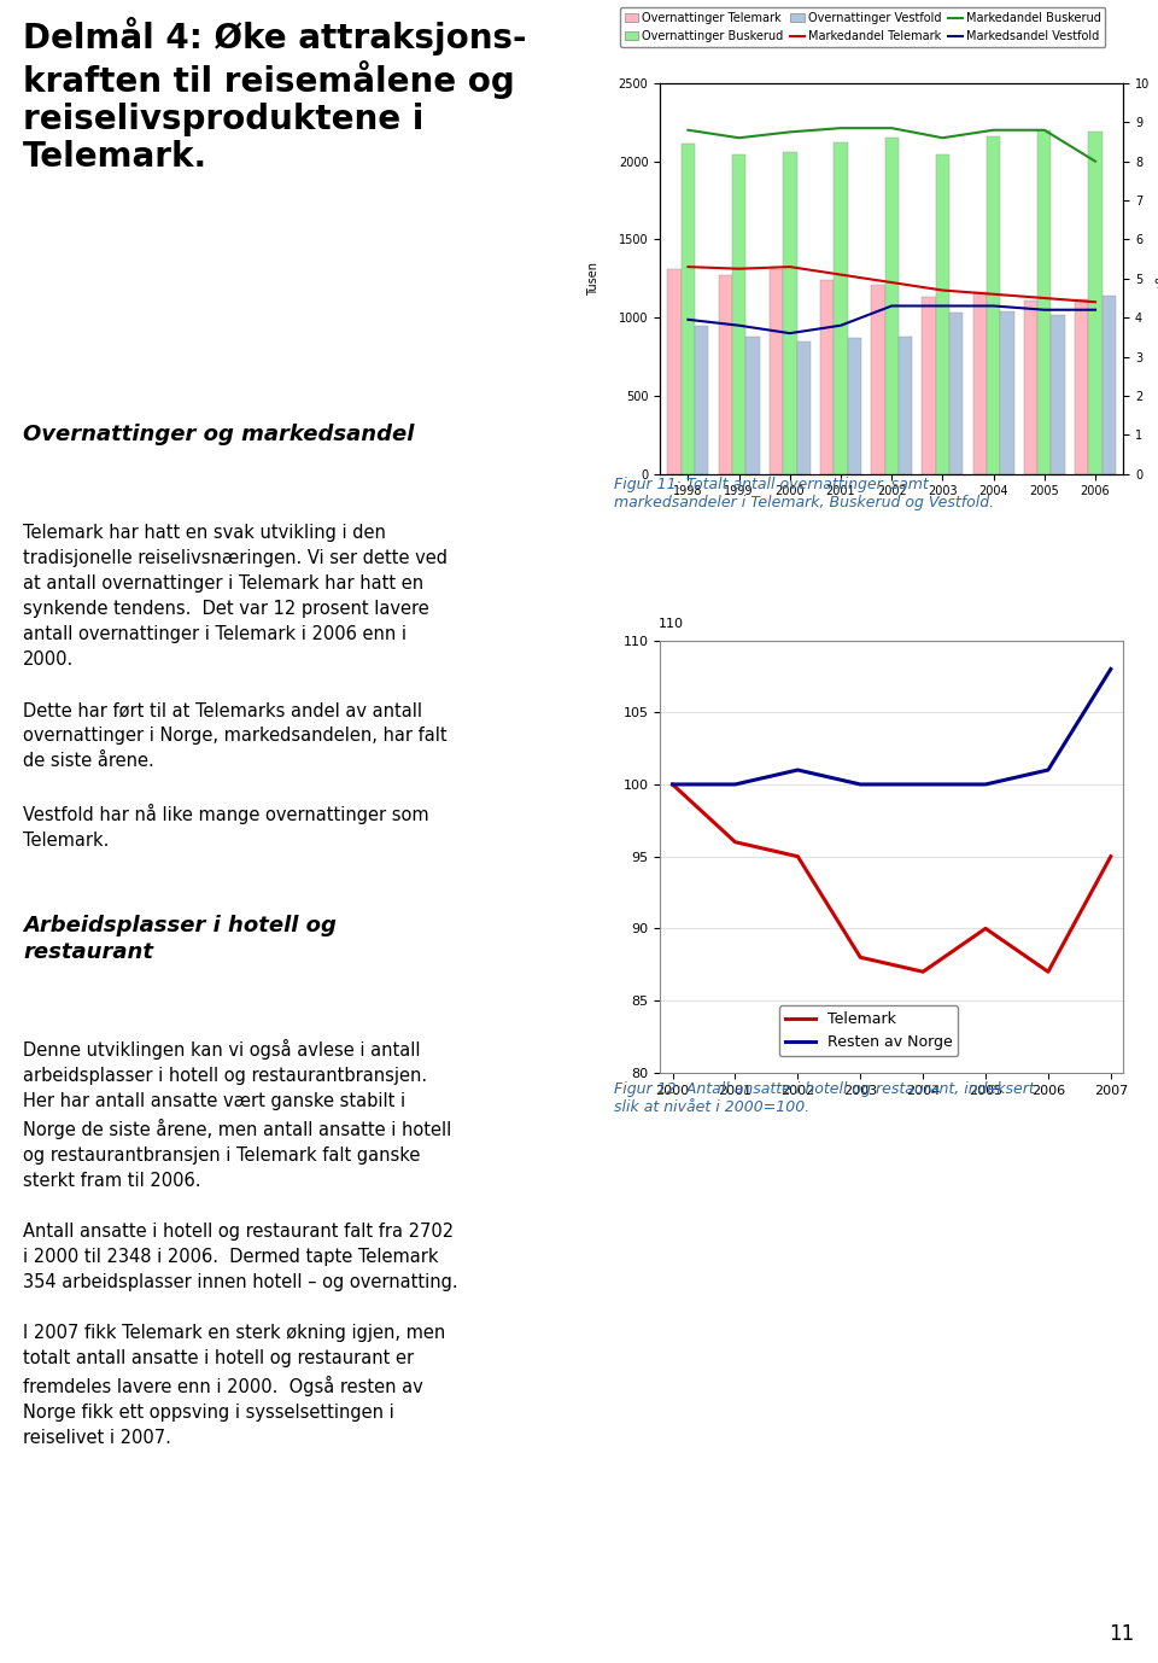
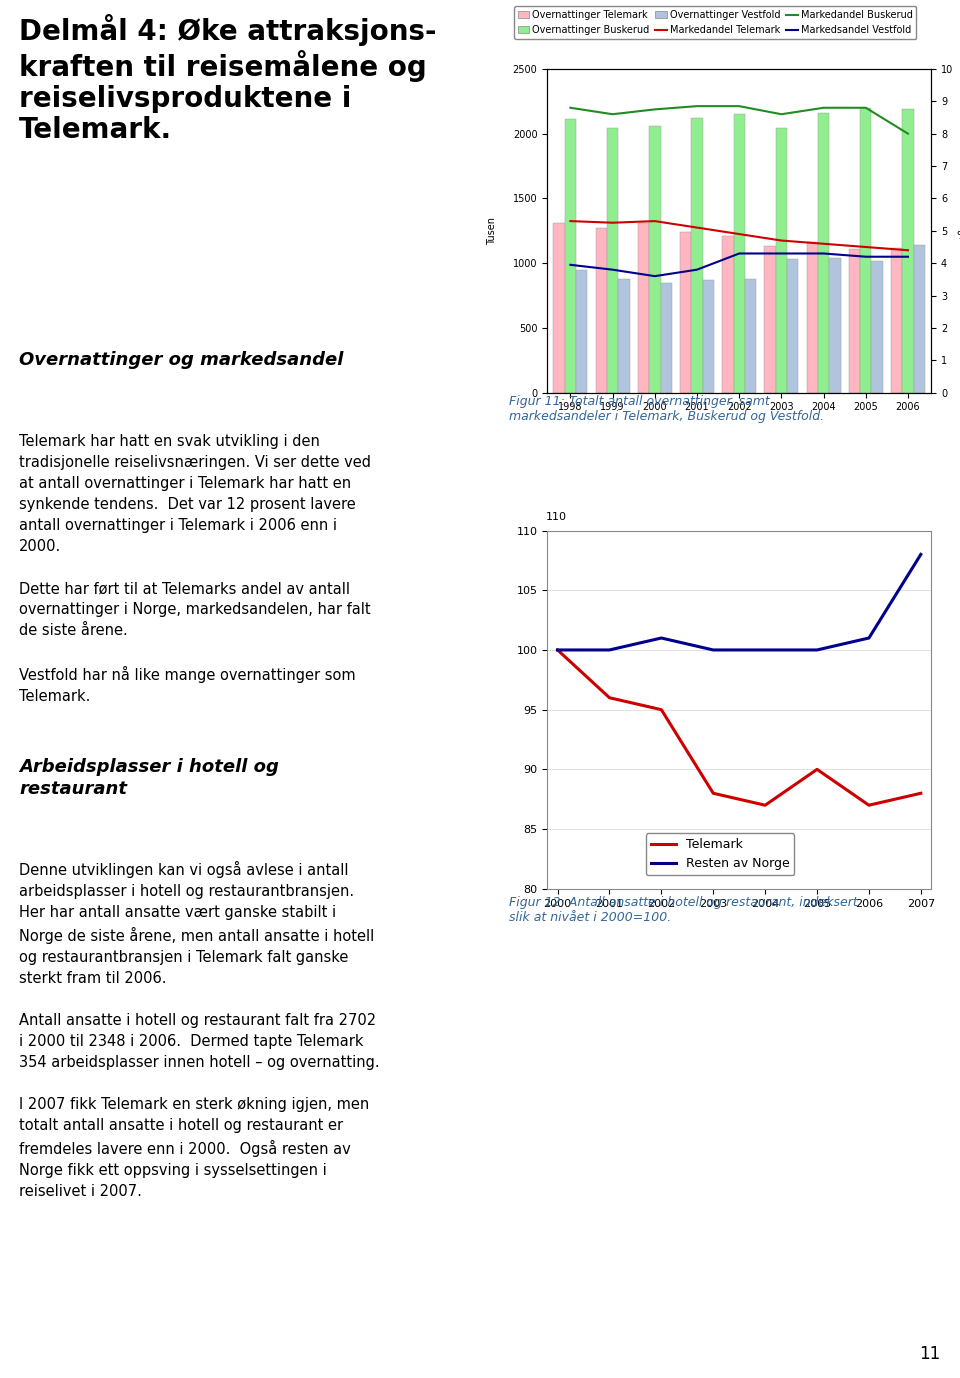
Telemark/2007: 95 -> 88
